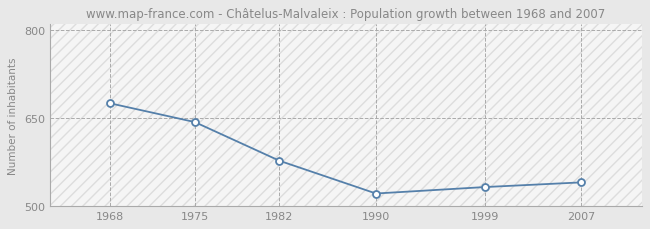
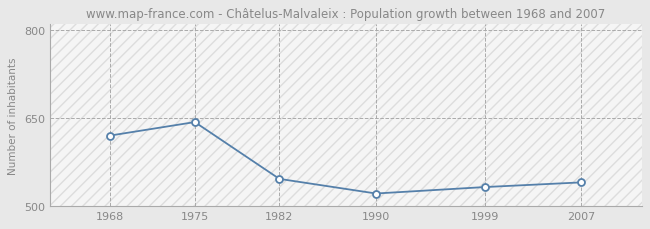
1968: 675 -> 620
1982: 577 -> 546
